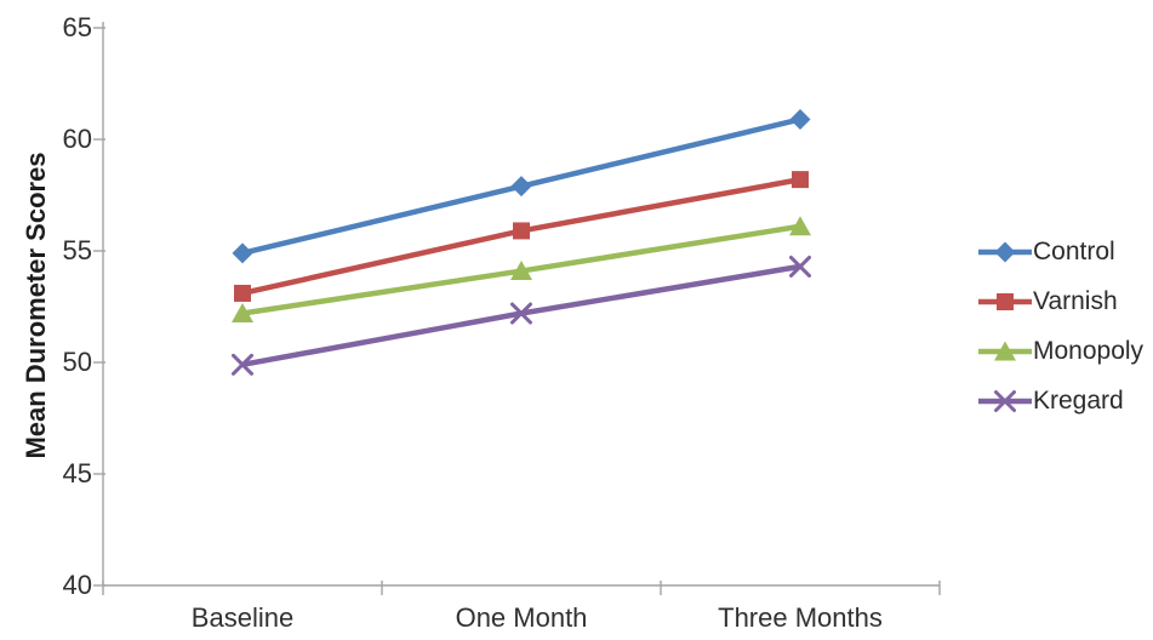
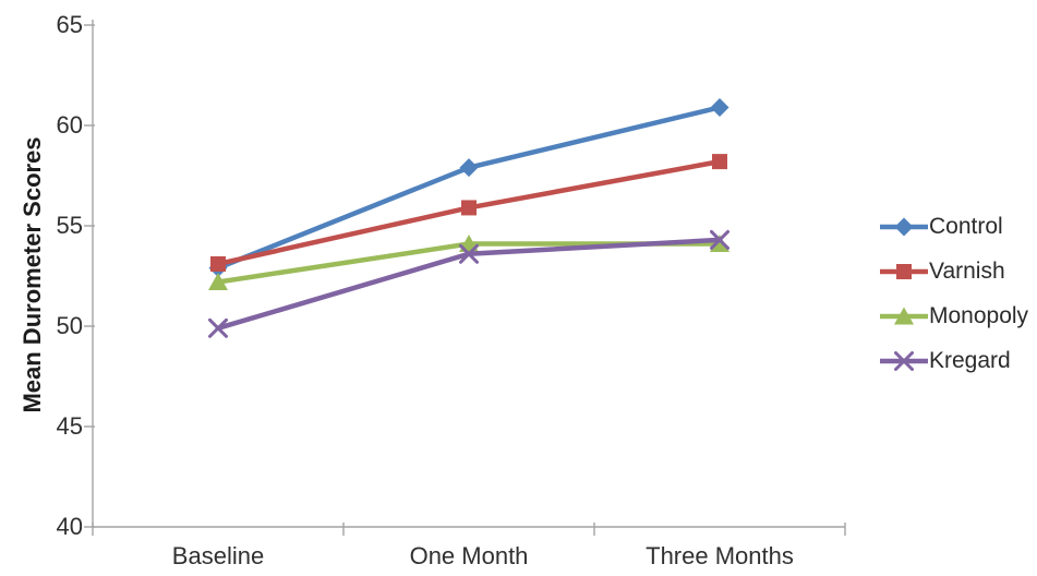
Control/Baseline: 54.9 -> 52.9
Kregard/One Month: 52.2 -> 53.6
Monopoly/Three Months: 56.1 -> 54.1
